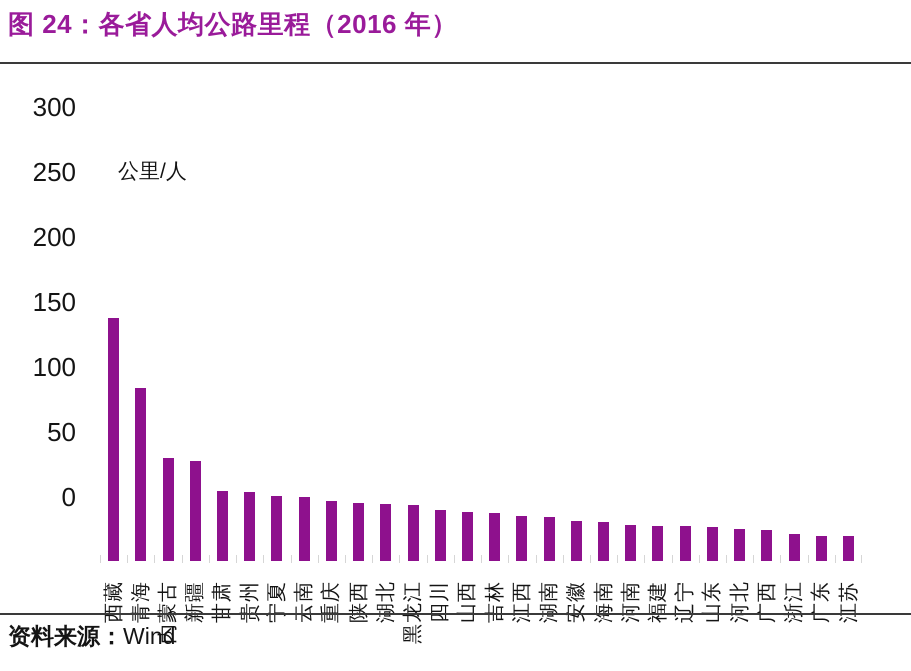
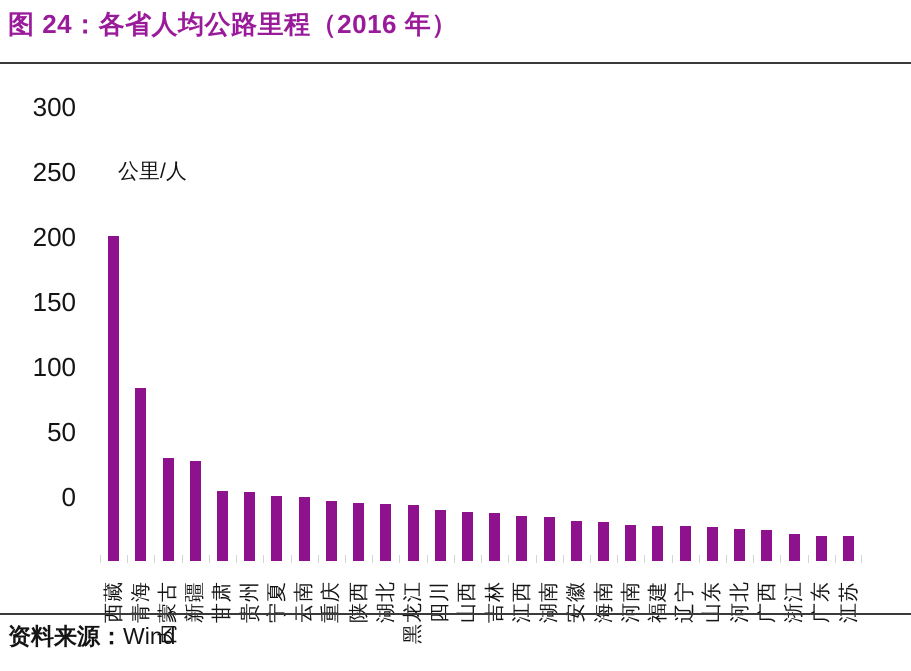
西藏: 187 -> 250
